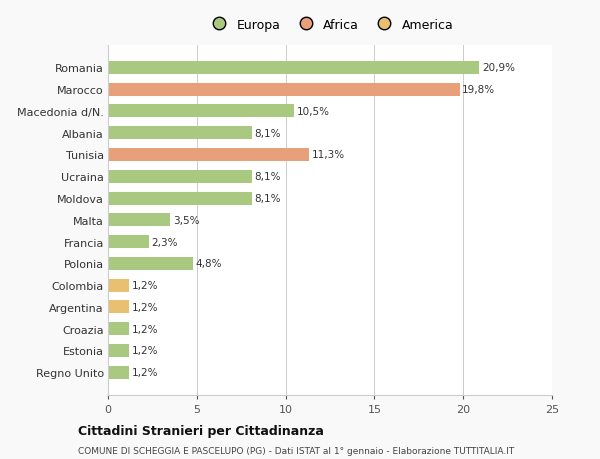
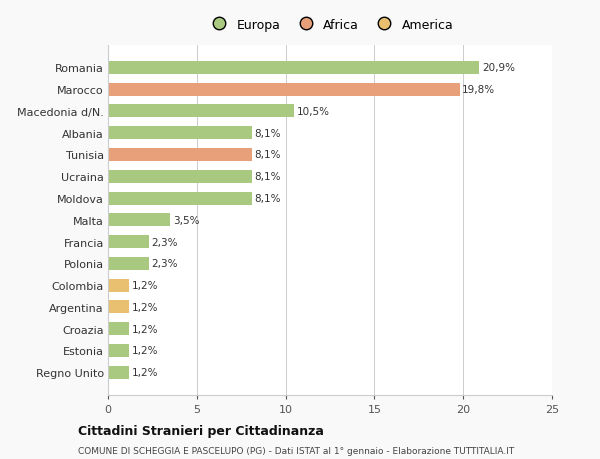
Tunisia: 11,3% -> 8,1%
Polonia: 4,8% -> 2,3%
